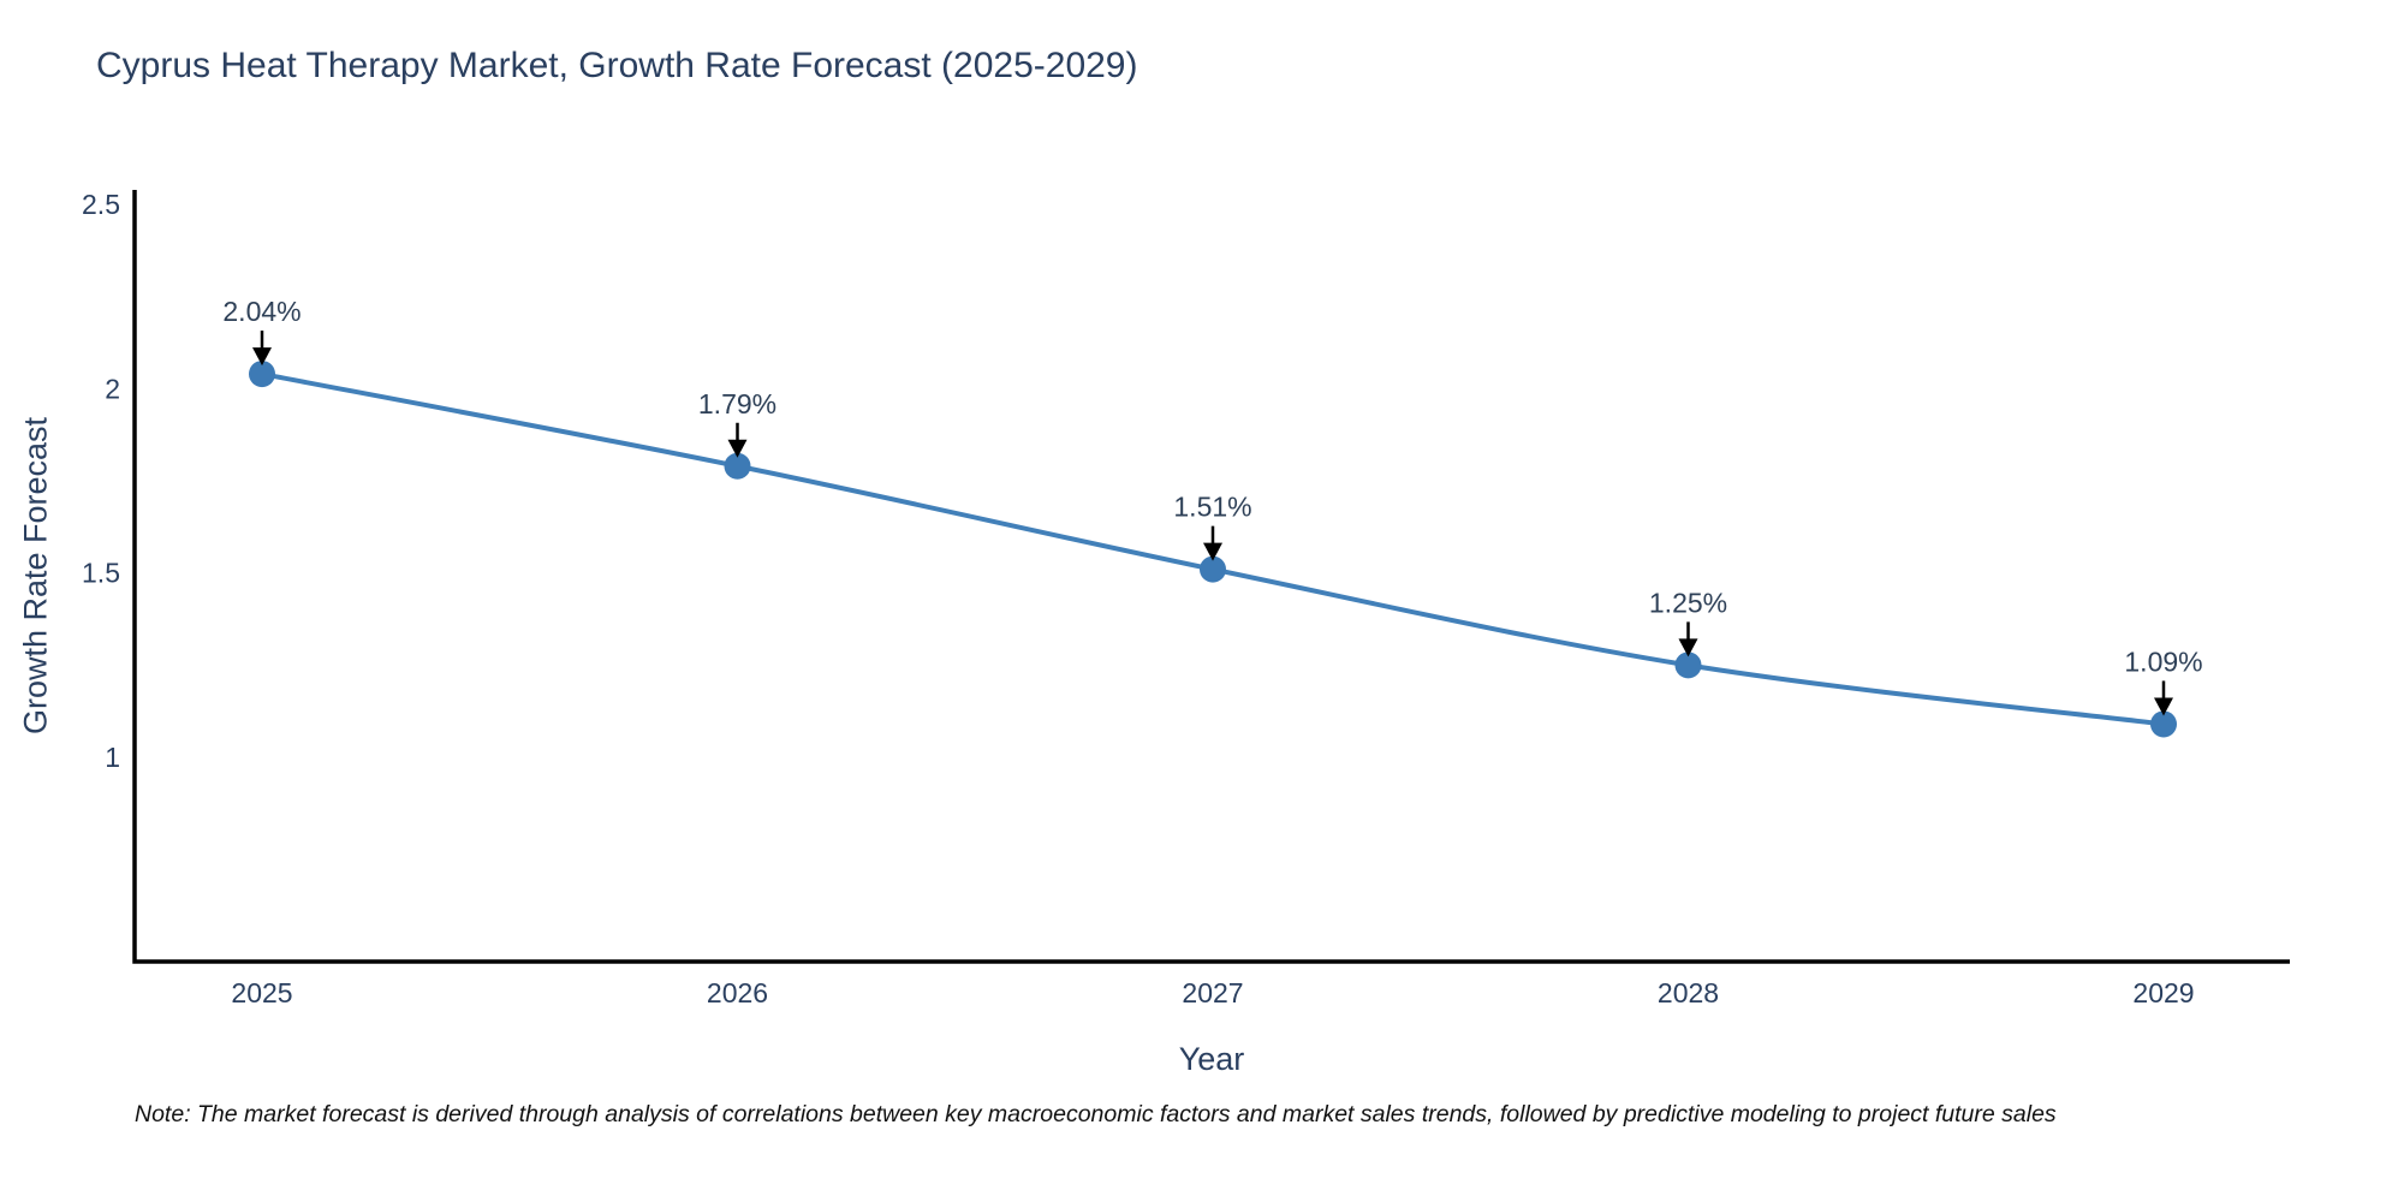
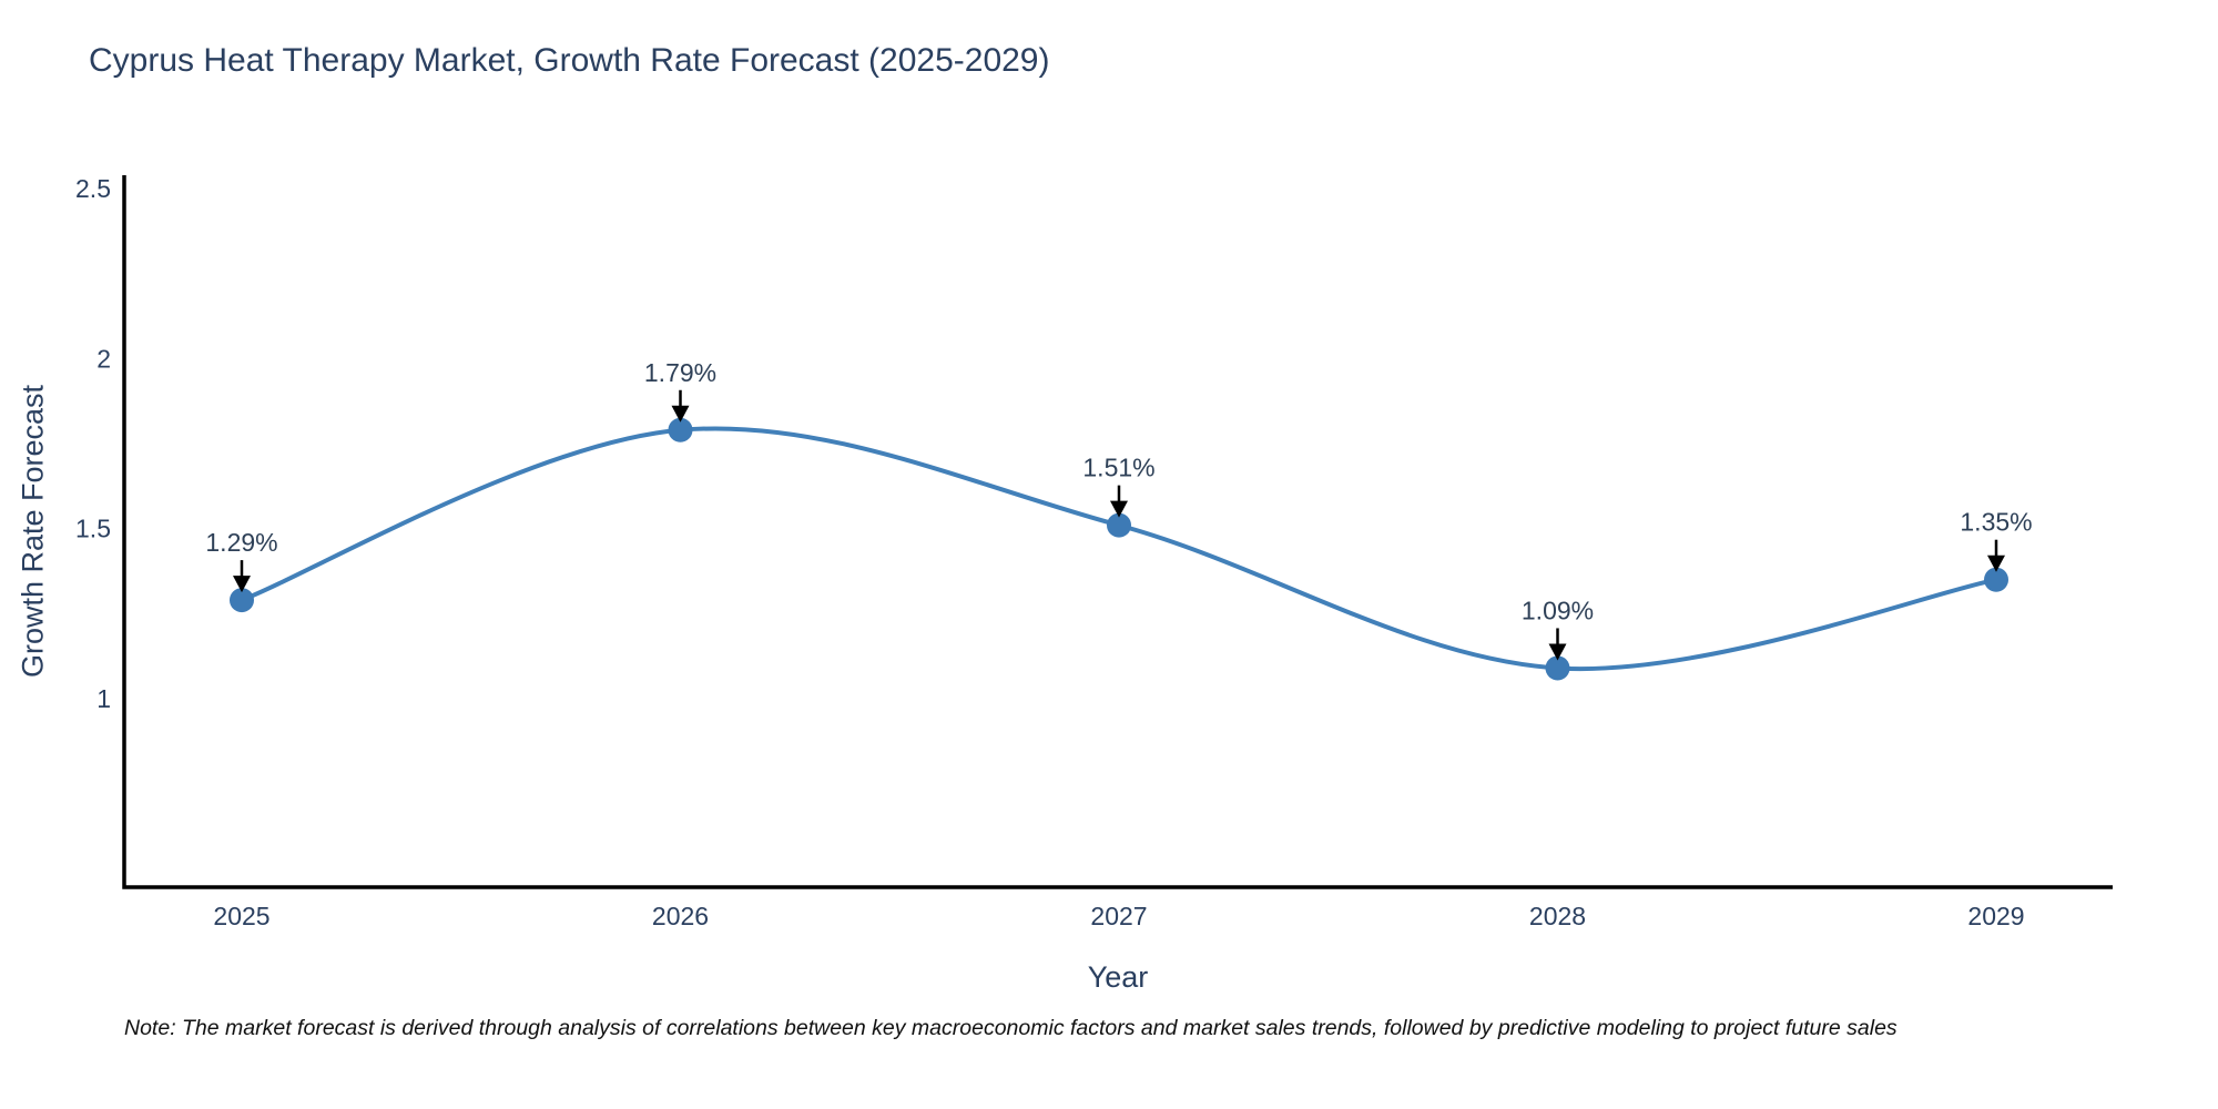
2025: 2.04% -> 1.29%
2028: 1.25% -> 1.09%
2029: 1.09% -> 1.35%
